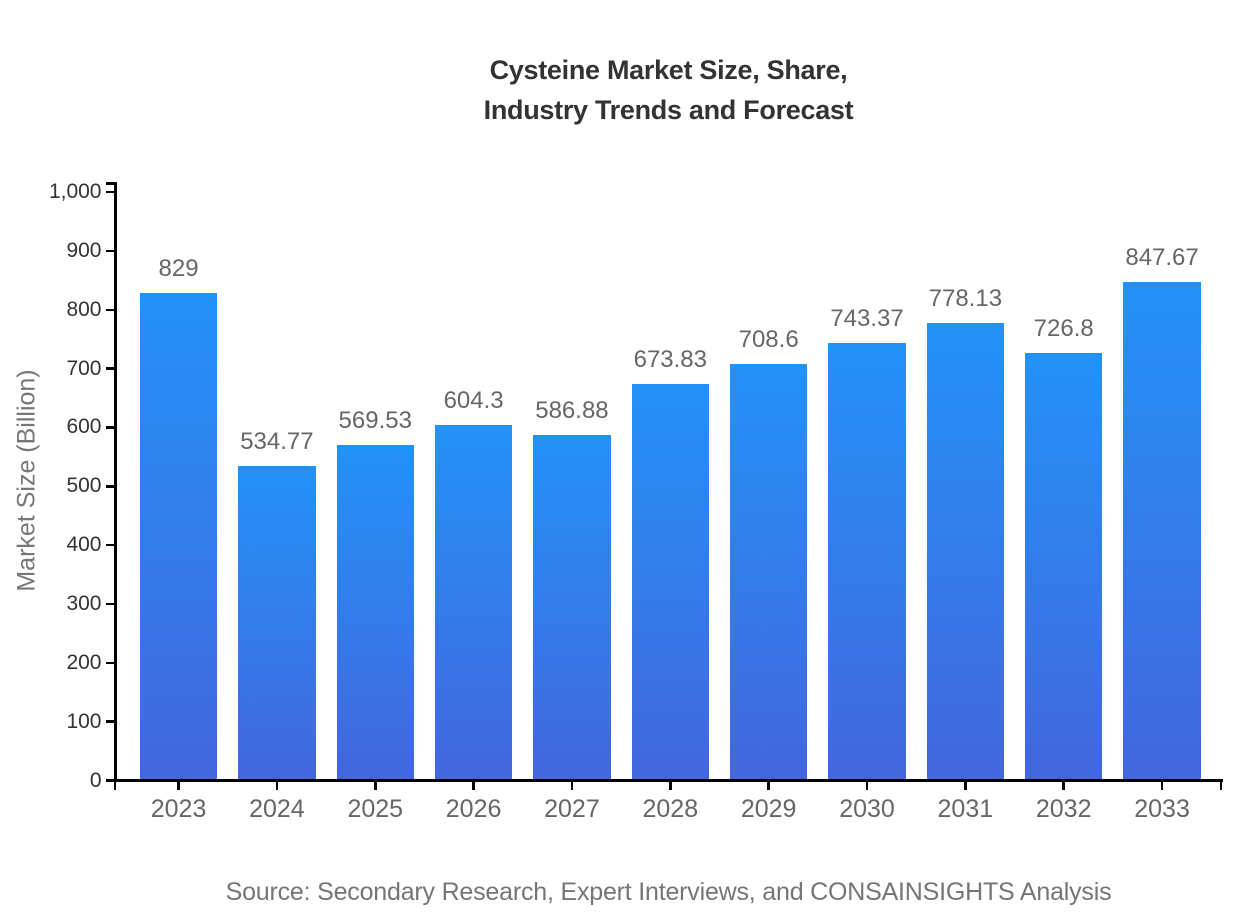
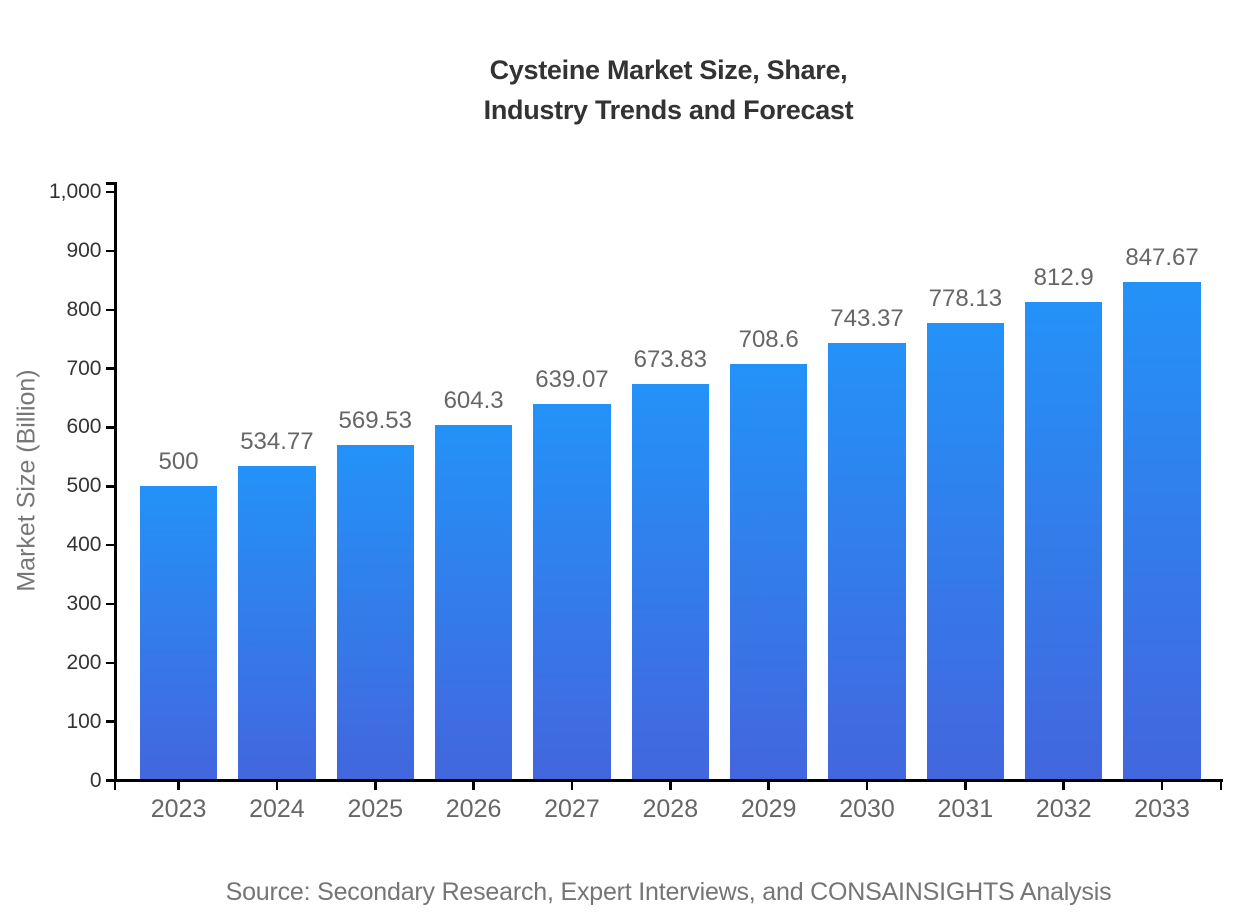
2023: 829 -> 500
2027: 586.88 -> 639.07
2032: 726.8 -> 812.9
